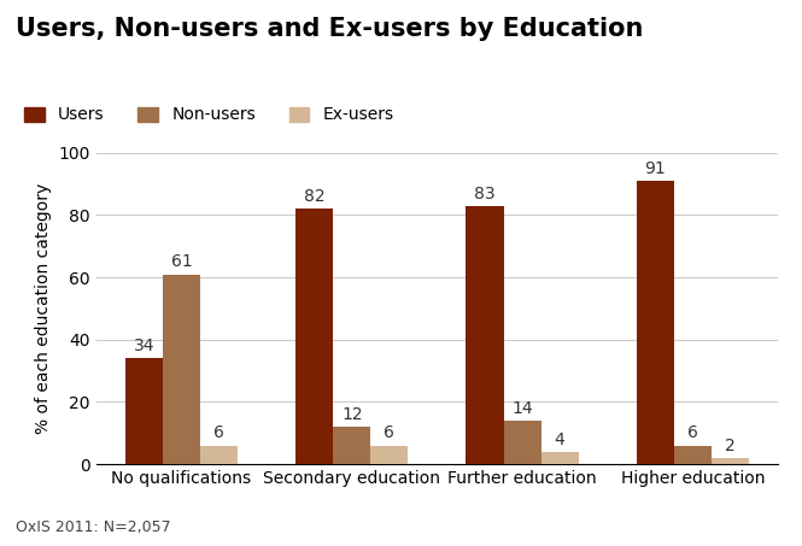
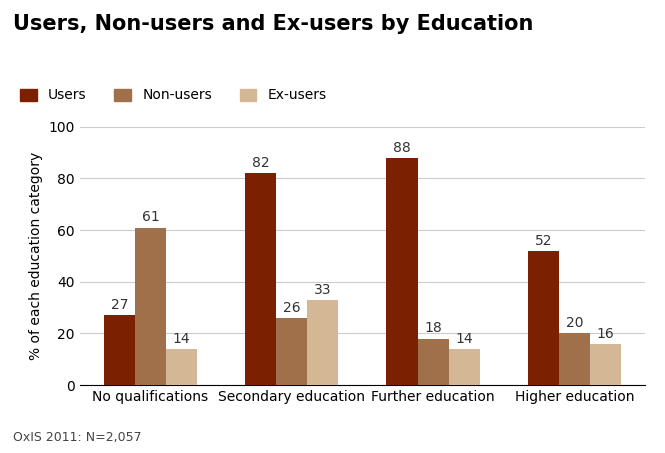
Users/No qualifications: 34 -> 27
Ex-users/No qualifications: 6 -> 14
Non-users/Secondary education: 12 -> 26
Ex-users/Secondary education: 6 -> 33
Users/Further education: 83 -> 88
Non-users/Further education: 14 -> 18
Ex-users/Further education: 4 -> 14
Users/Higher education: 91 -> 52
Non-users/Higher education: 6 -> 20
Ex-users/Higher education: 2 -> 16
